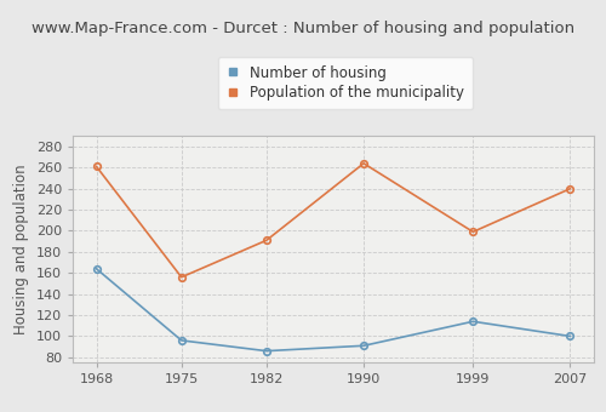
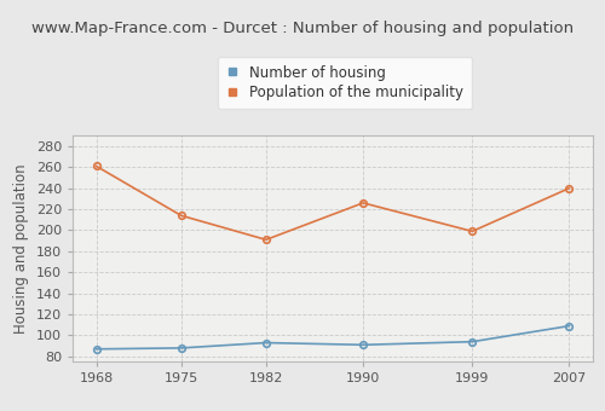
Number of housing/1968: 164 -> 87
Number of housing/1975: 96 -> 88
Population of the municipality/1975: 156 -> 214
Number of housing/1982: 86 -> 93
Population of the municipality/1990: 264 -> 226
Number of housing/1999: 114 -> 94
Number of housing/2007: 100 -> 109
